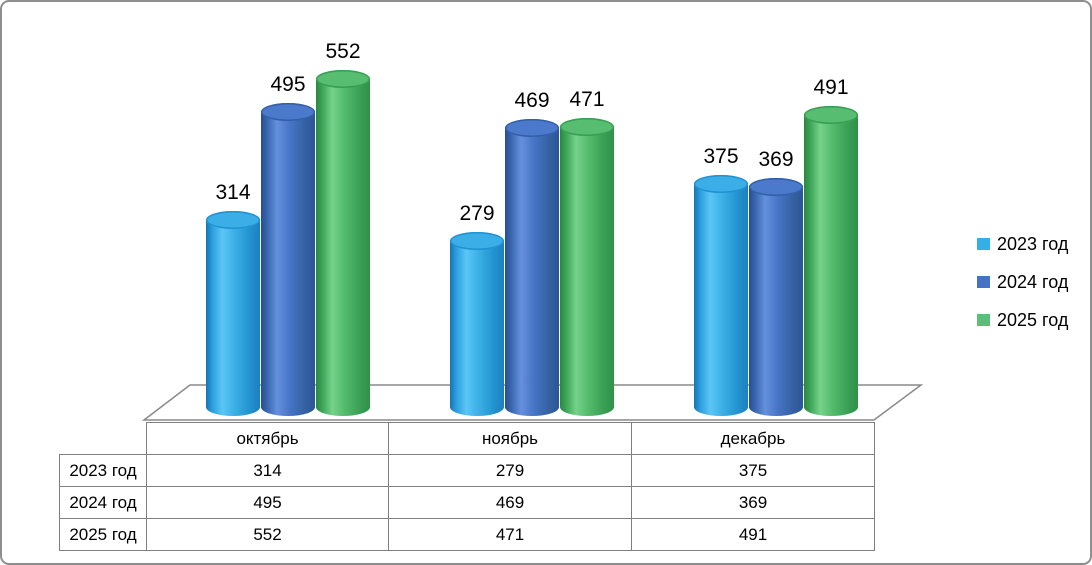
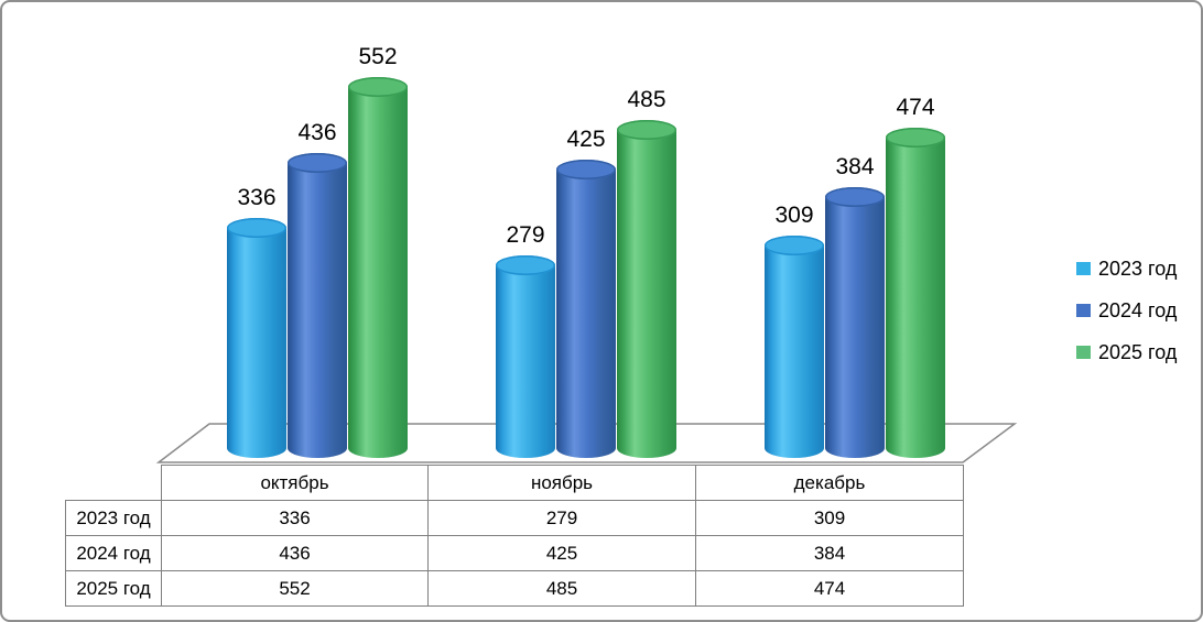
2023 год/октябрь: 314 -> 336
2024 год/октябрь: 495 -> 436
2024 год/ноябрь: 469 -> 425
2025 год/ноябрь: 471 -> 485
2023 год/декабрь: 375 -> 309
2024 год/декабрь: 369 -> 384
2025 год/декабрь: 491 -> 474
